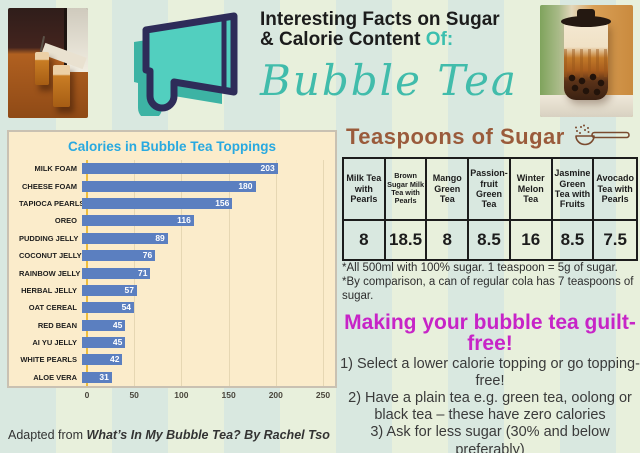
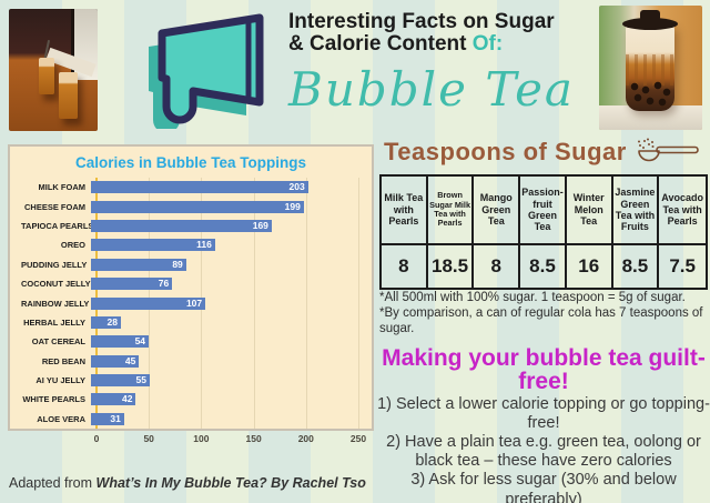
CHEESE FOAM: 180 -> 199
TAPIOCA PEARLS: 156 -> 169
RAINBOW JELLY: 71 -> 107
HERBAL JELLY: 57 -> 28
AI YU JELLY: 45 -> 55
